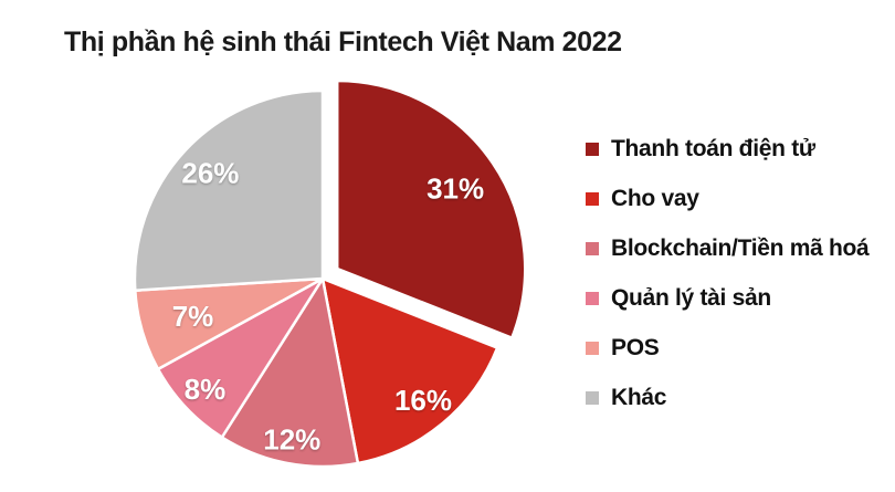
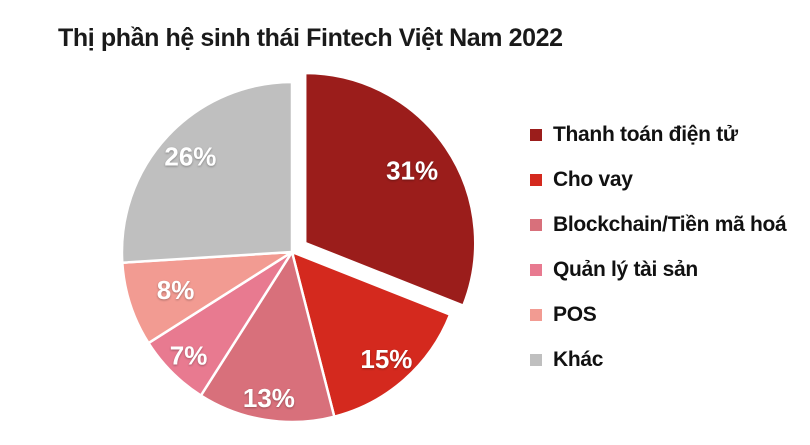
Cho vay: 16% -> 15%
Blockchain/Tiền mã hoá: 12% -> 13%
Quản lý tài sản: 8% -> 7%
POS: 7% -> 8%
